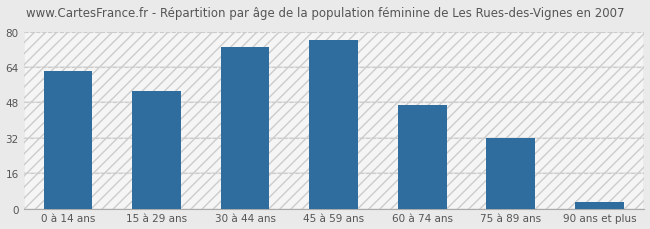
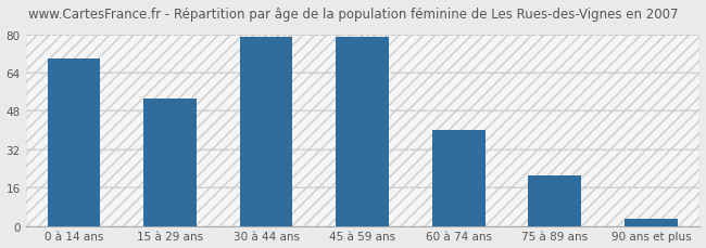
0 à 14 ans: 62 -> 70
30 à 44 ans: 73 -> 79
45 à 59 ans: 76 -> 79
60 à 74 ans: 47 -> 40
75 à 89 ans: 32 -> 21
